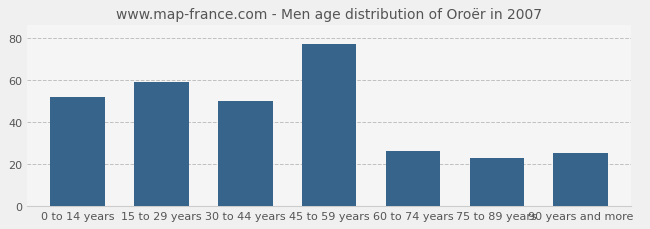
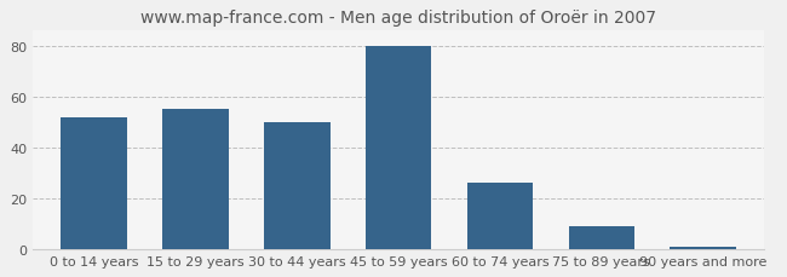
15 to 29 years: 59 -> 55
45 to 59 years: 77 -> 80
75 to 89 years: 23 -> 9
90 years and more: 25 -> 1
